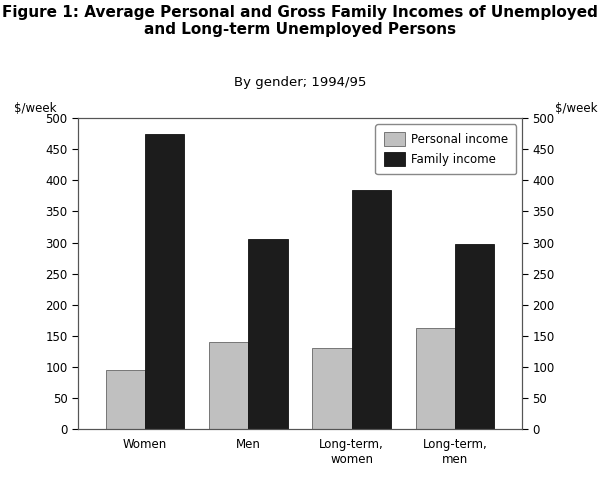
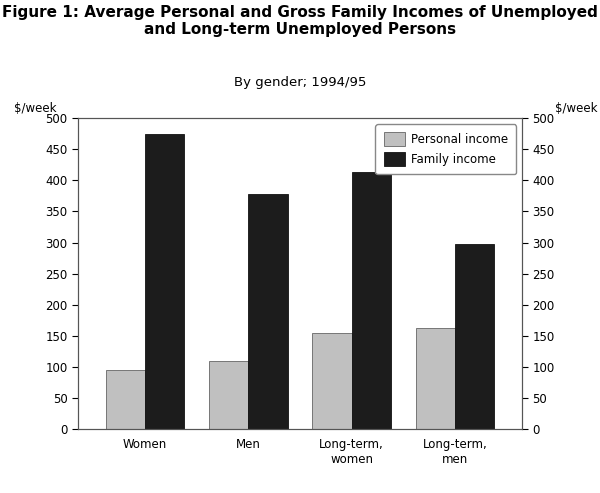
Personal income/Men: 140 -> 110
Family income/Men: 305 -> 378
Personal income/Long-term, women: 130 -> 154
Family income/Long-term, women: 385 -> 414
